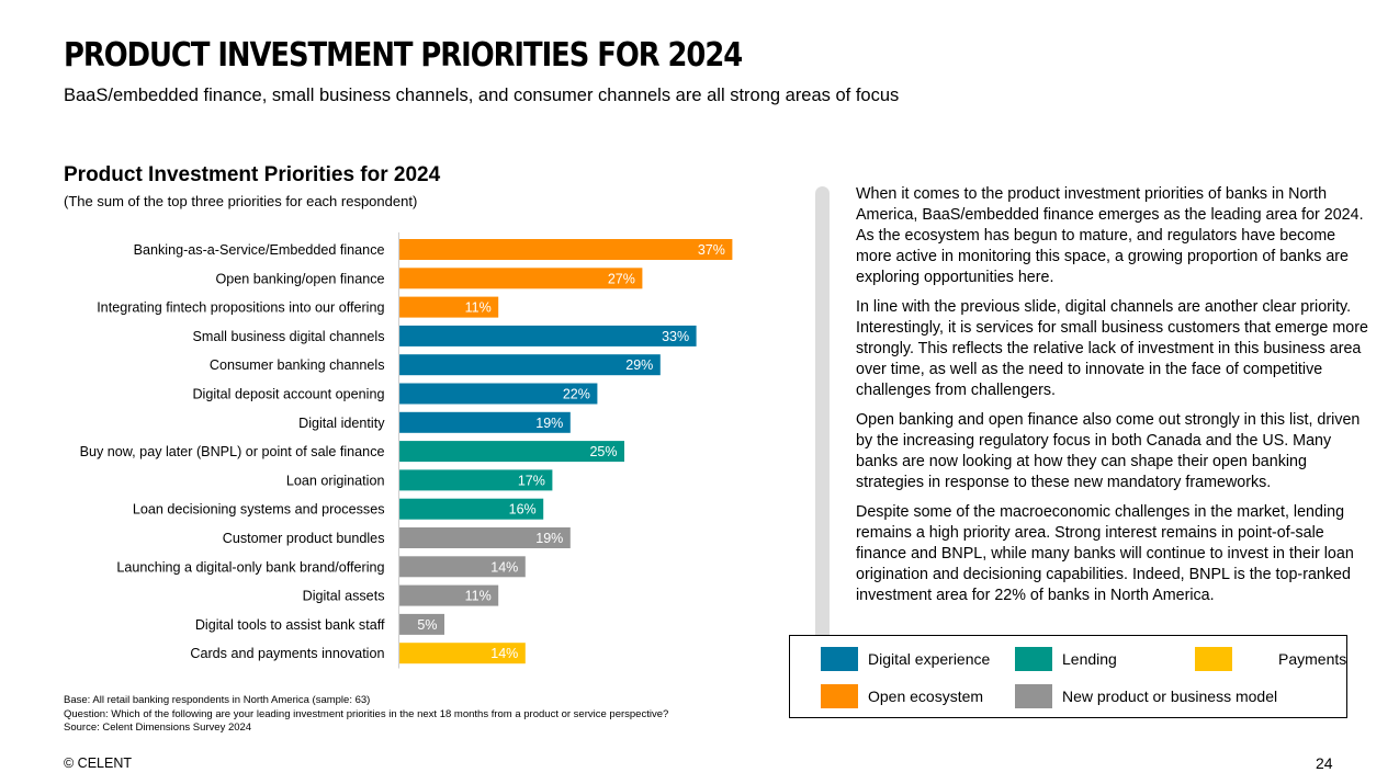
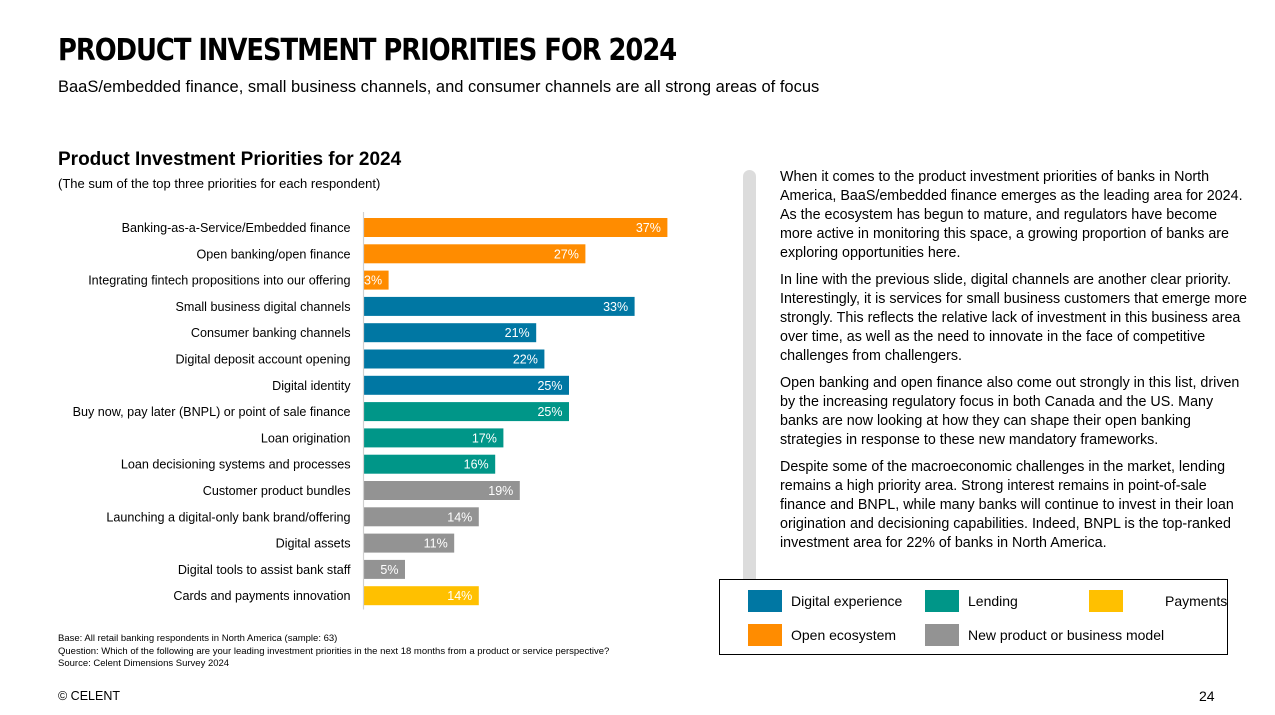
Integrating fintech propositions into our offering: 11% -> 3%
Consumer banking channels: 29% -> 21%
Digital identity: 19% -> 25%
